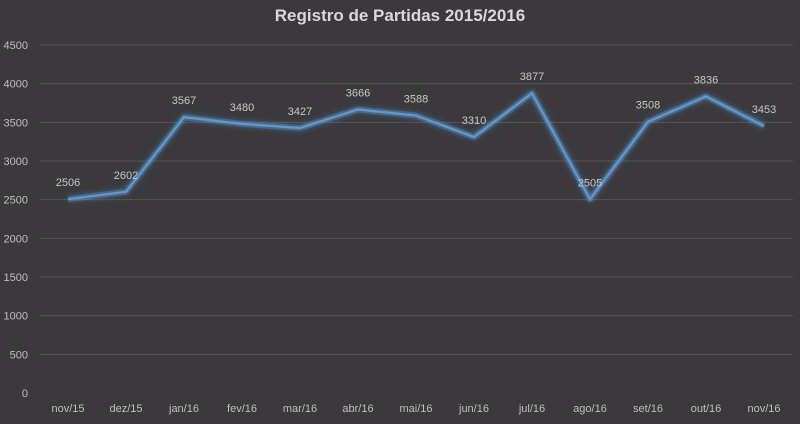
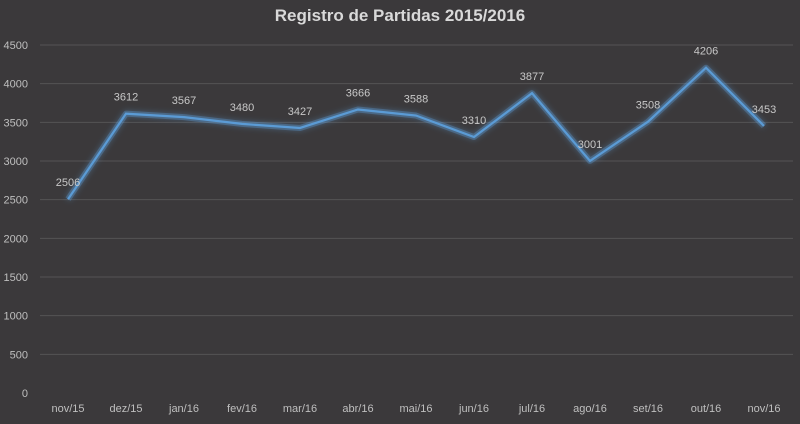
dez/15: 2602 -> 3612
ago/16: 2505 -> 3001
out/16: 3836 -> 4206
